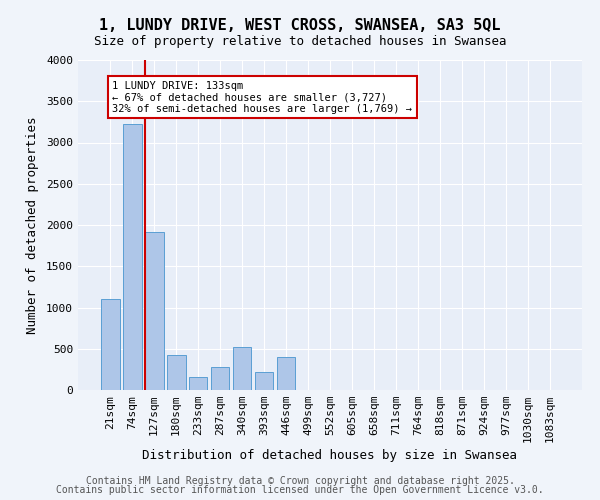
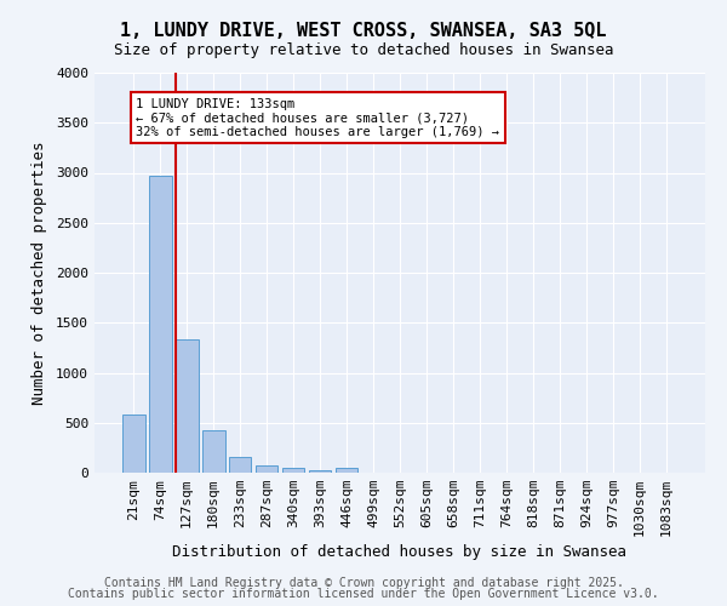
21sqm: 1100 -> 580
74sqm: 3220 -> 2970
127sqm: 1920 -> 1330
287sqm: 280 -> 80
340sqm: 520 -> 50
393sqm: 220 -> 30
446sqm: 400 -> 50
